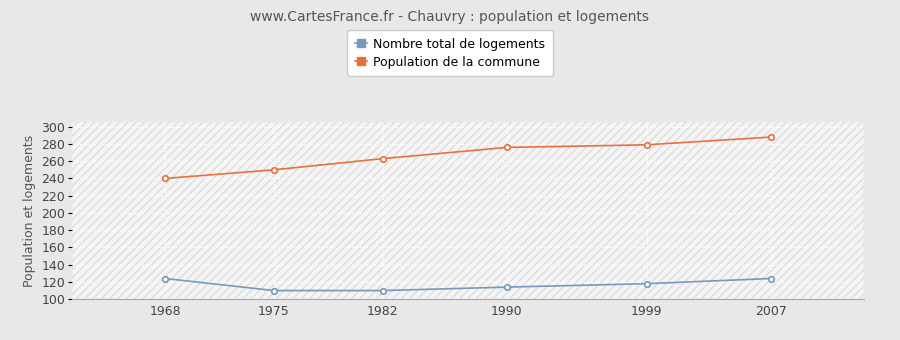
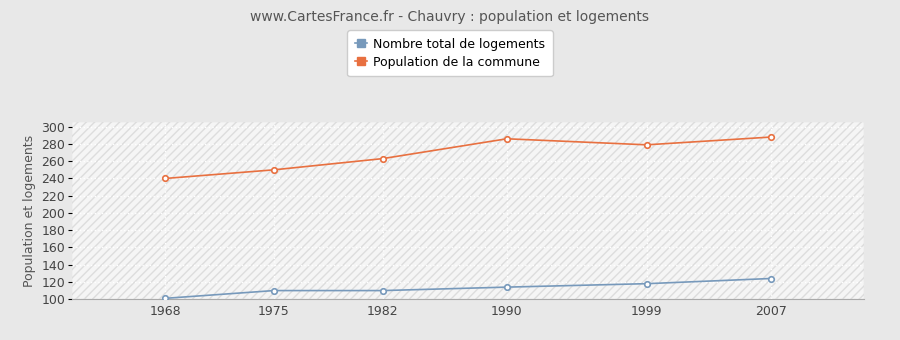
Nombre total de logements/1968: 124 -> 101
Population de la commune/1990: 276 -> 286
